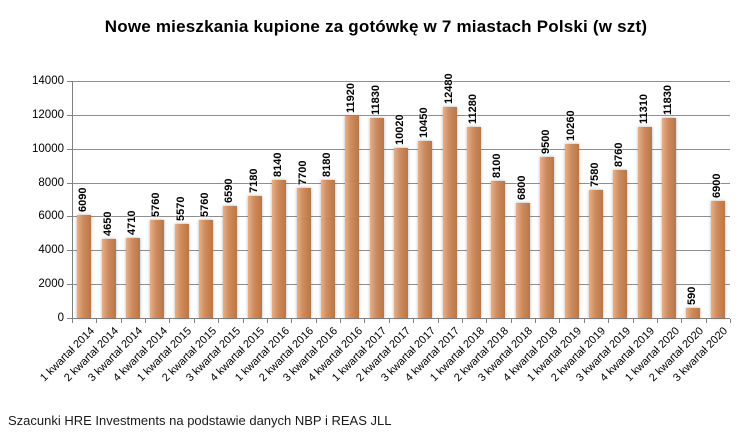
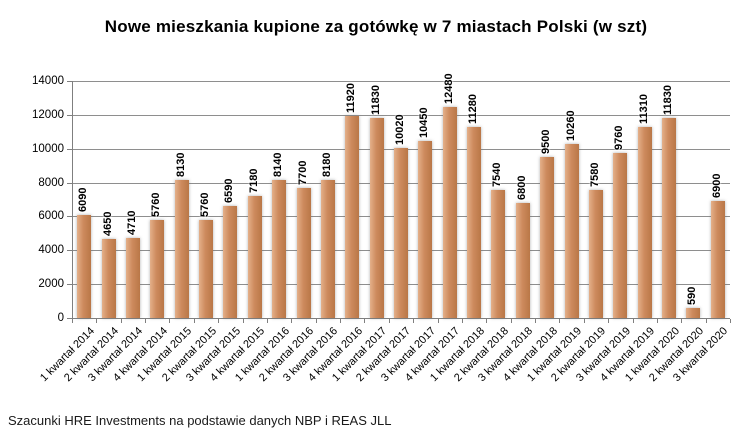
1 kwartał 2015: 5570 -> 8130
2 kwartał 2018: 8100 -> 7540
3 kwartał 2019: 8760 -> 9760
